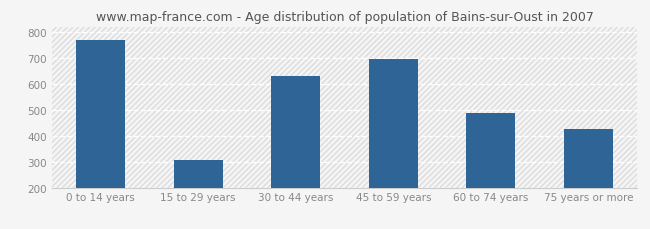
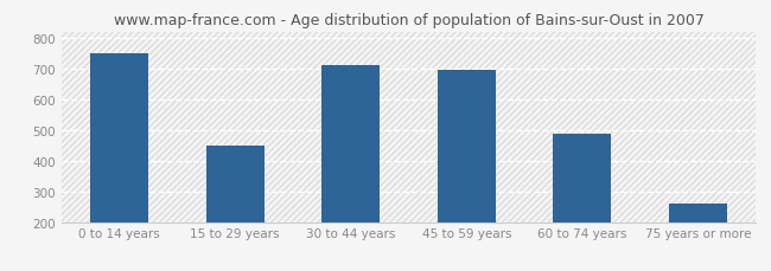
0 to 14 years: 770 -> 750
15 to 29 years: 305 -> 450
30 to 44 years: 630 -> 710
75 years or more: 425 -> 260
